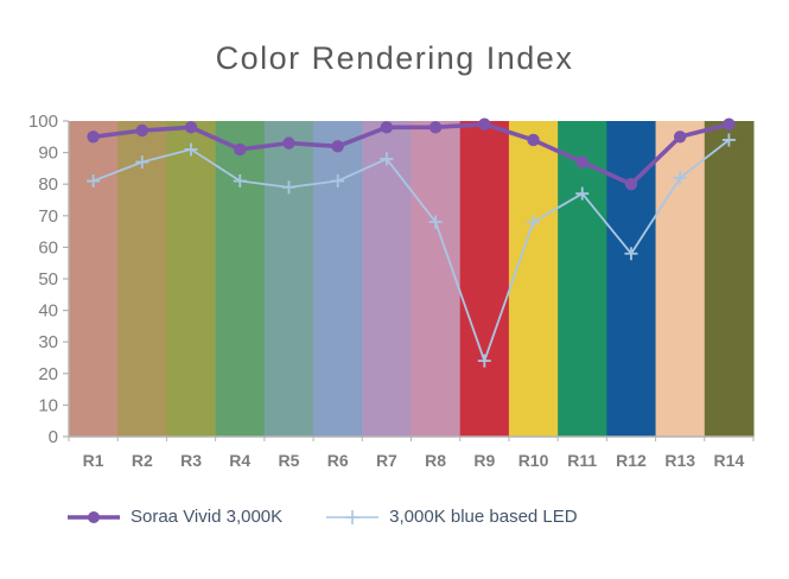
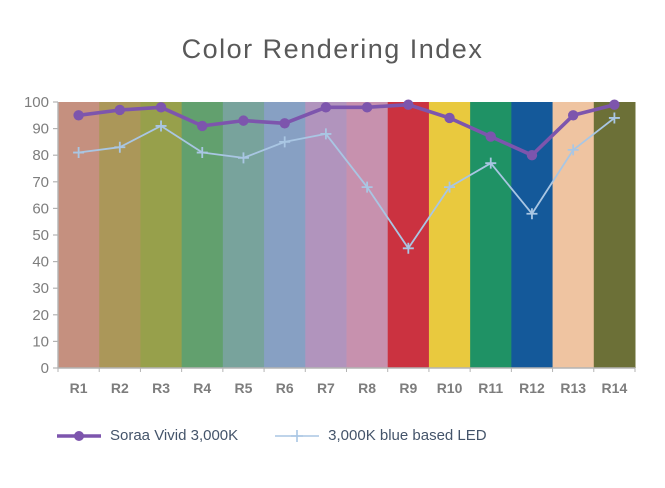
3,000K blue based LED/R2: 87 -> 83
3,000K blue based LED/R6: 81 -> 85
3,000K blue based LED/R9: 24 -> 45
